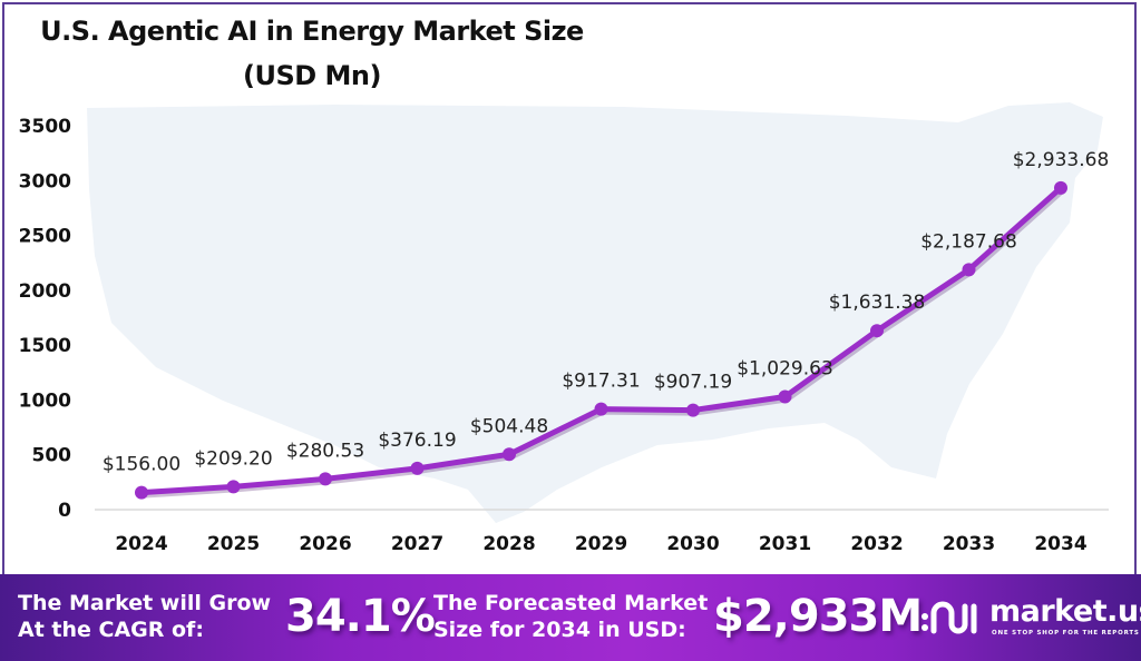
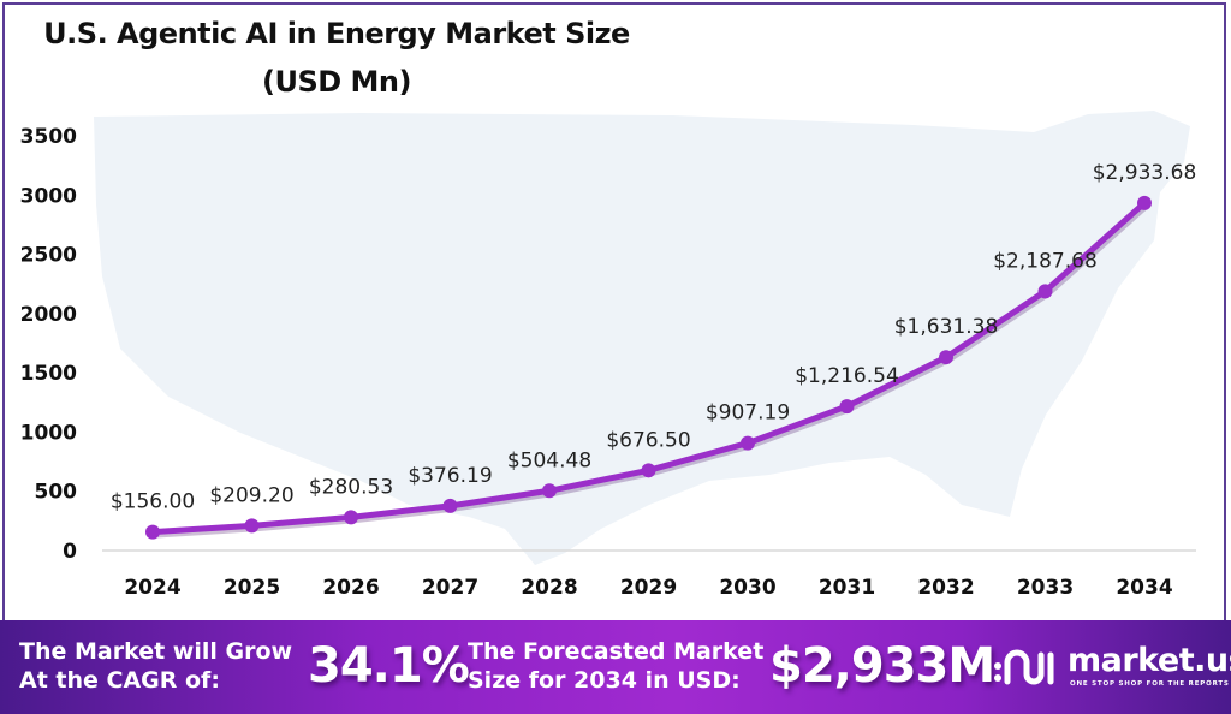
2029: $917.31 -> $676.50
2031: $1,029.63 -> $1,216.54
